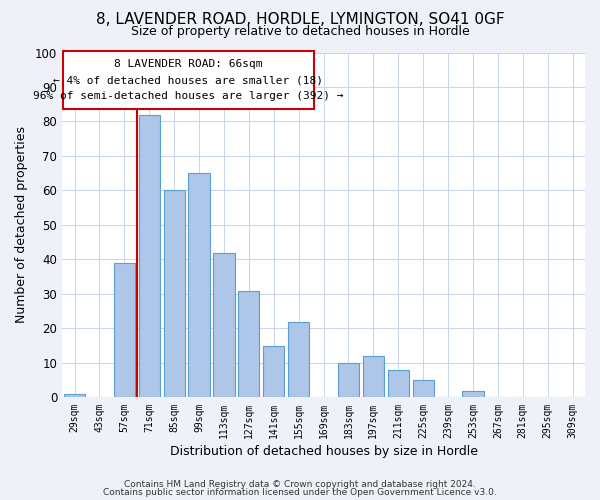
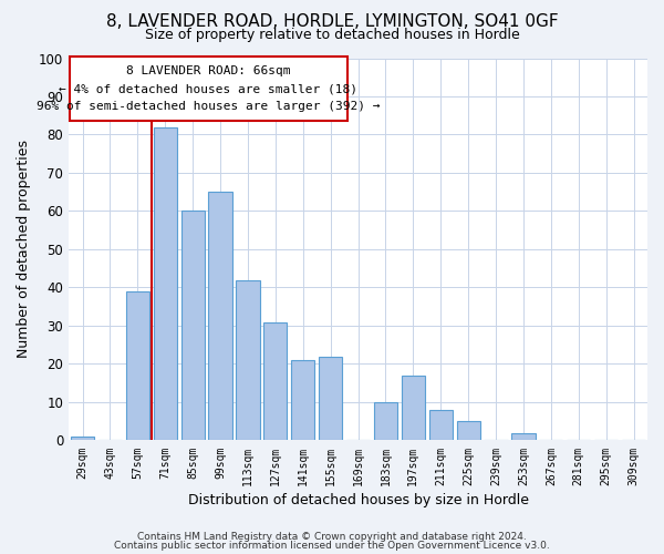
141sqm: 15 -> 21
197sqm: 12 -> 17
